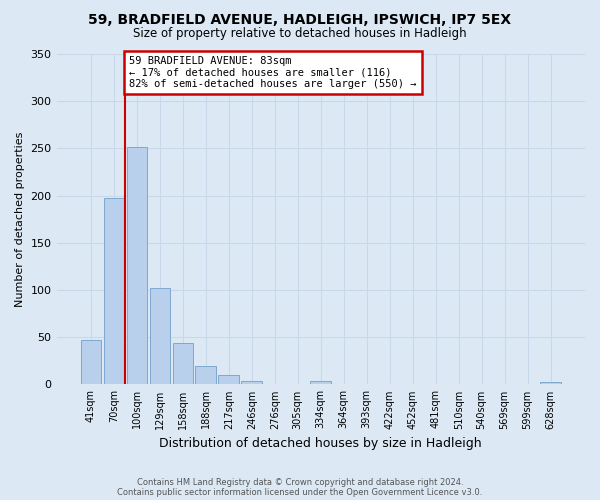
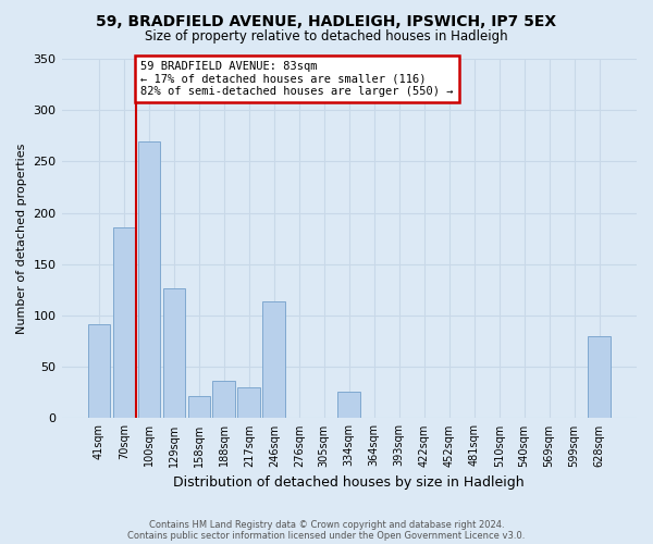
41sqm: 47 -> 92
70sqm: 197 -> 186
100sqm: 252 -> 270
129sqm: 102 -> 126
158sqm: 44 -> 22
188sqm: 19 -> 36
217sqm: 10 -> 30
246sqm: 4 -> 114
334sqm: 4 -> 26
628sqm: 3 -> 80
